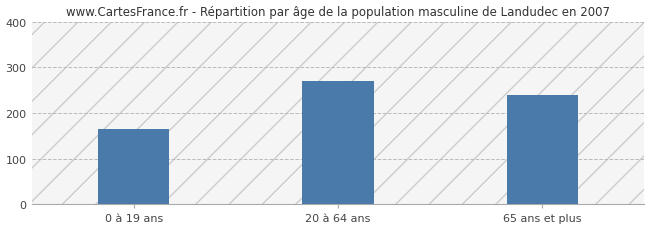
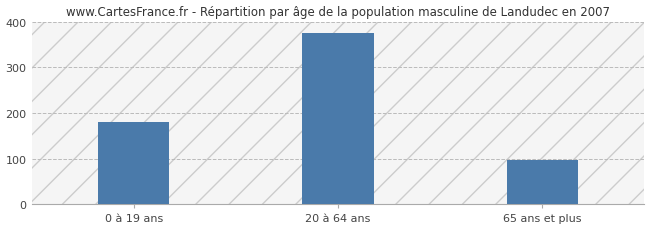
0 à 19 ans: 165 -> 180
20 à 64 ans: 270 -> 375
65 ans et plus: 240 -> 97
